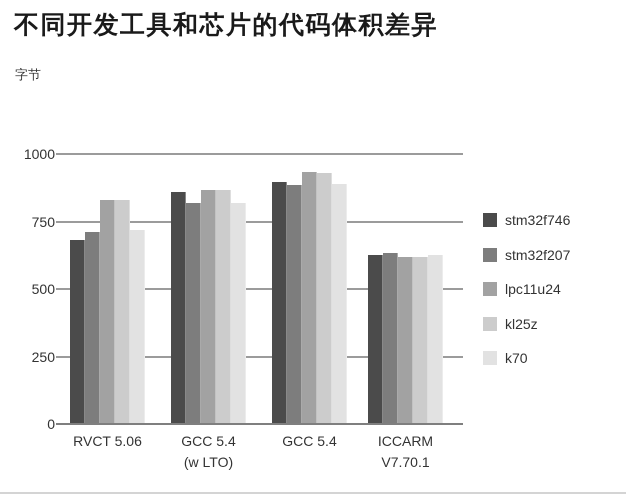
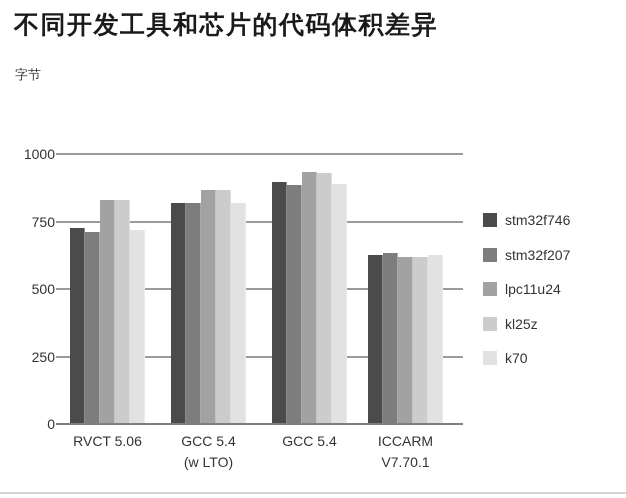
stm32f746/RVCT 5.06: 680 -> 720
stm32f746/GCC 5.4 (w LTO): 860 -> 820
